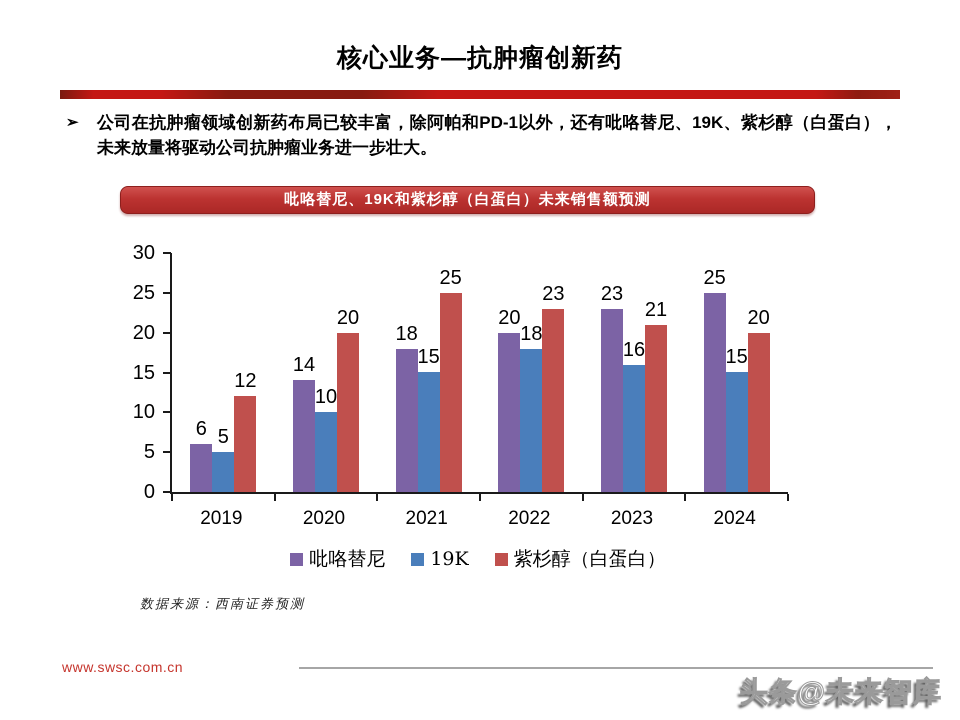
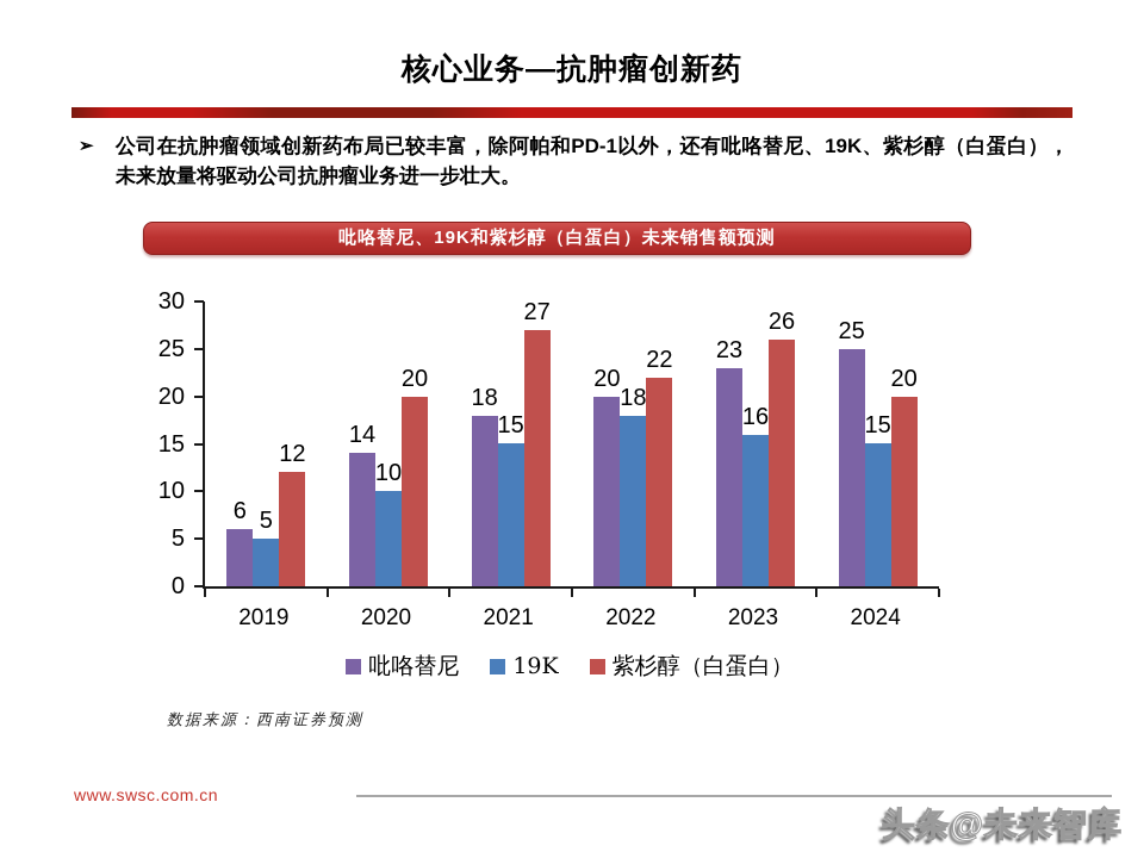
紫杉醇（白蛋白）/2021: 25 -> 27
紫杉醇（白蛋白）/2022: 23 -> 22
紫杉醇（白蛋白）/2023: 21 -> 26
